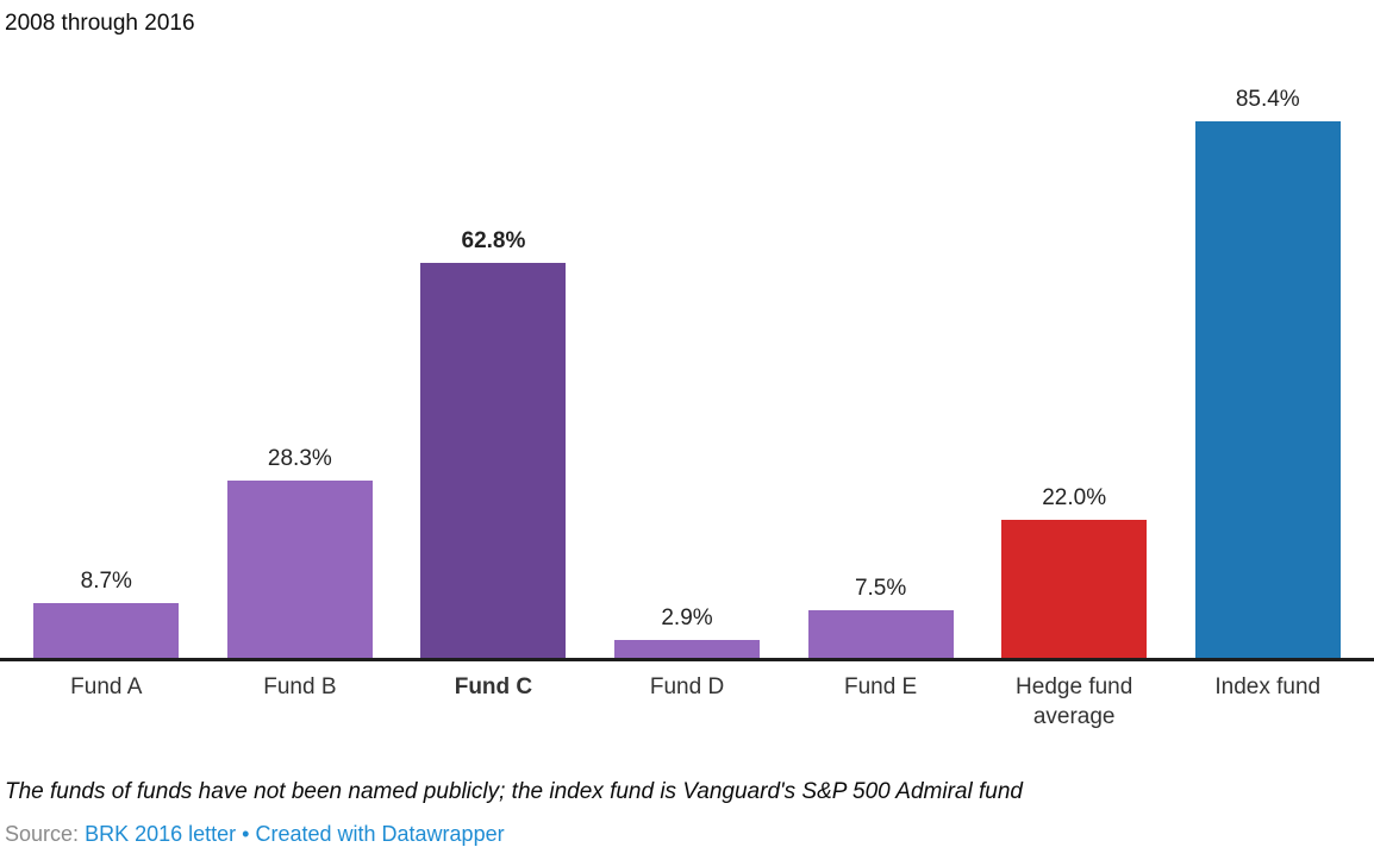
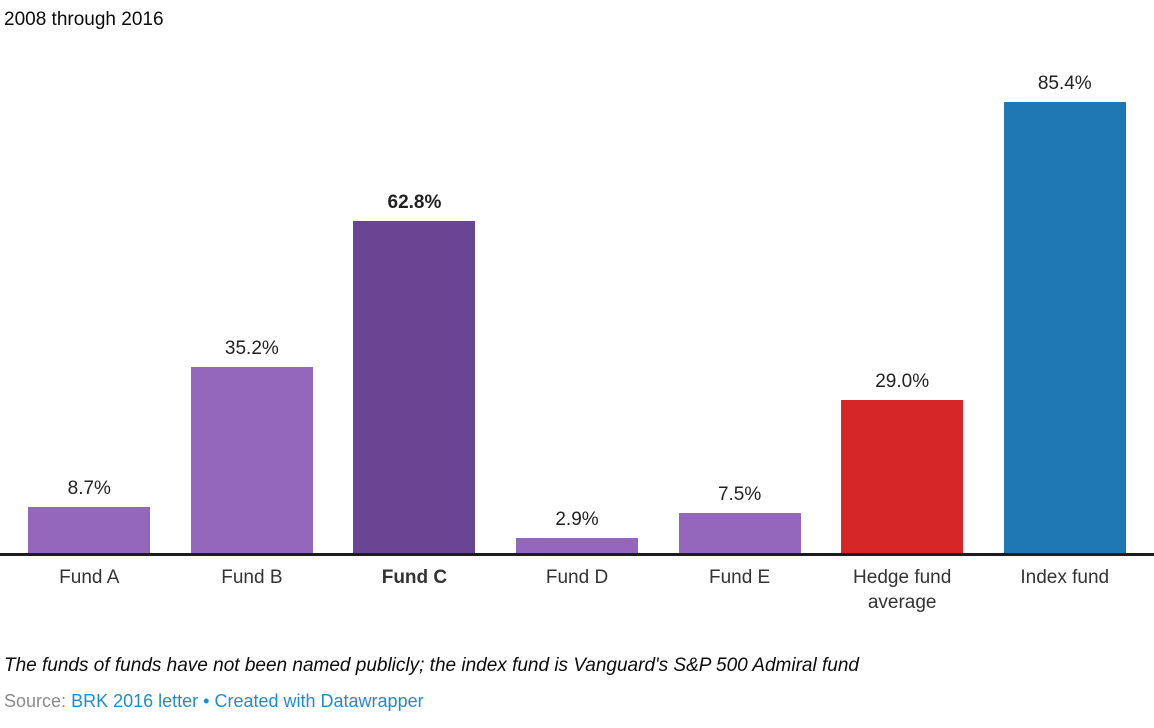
Fund B: 28.3% -> 35.2%
Hedge fund average: 22.0% -> 29.0%
